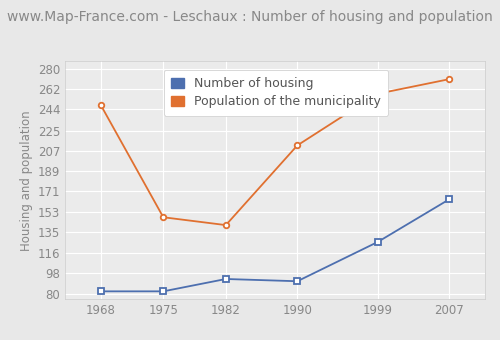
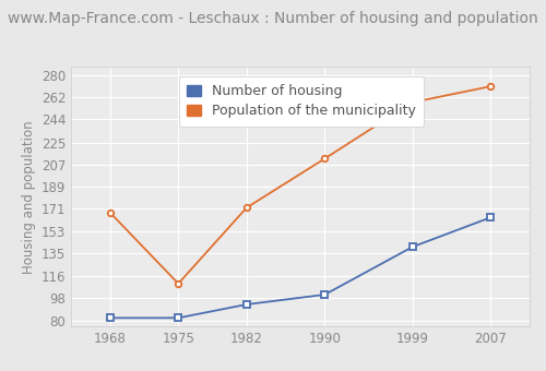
Population of the municipality/1968: 248 -> 168
Population of the municipality/1975: 148 -> 110
Population of the municipality/1982: 141 -> 172
Number of housing/1990: 91 -> 101
Number of housing/1999: 126 -> 140
